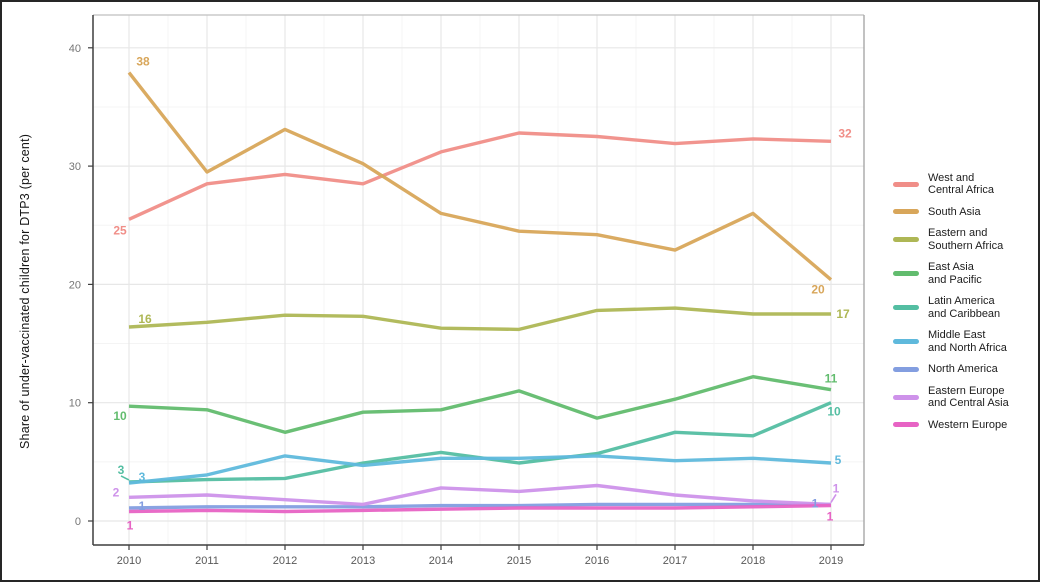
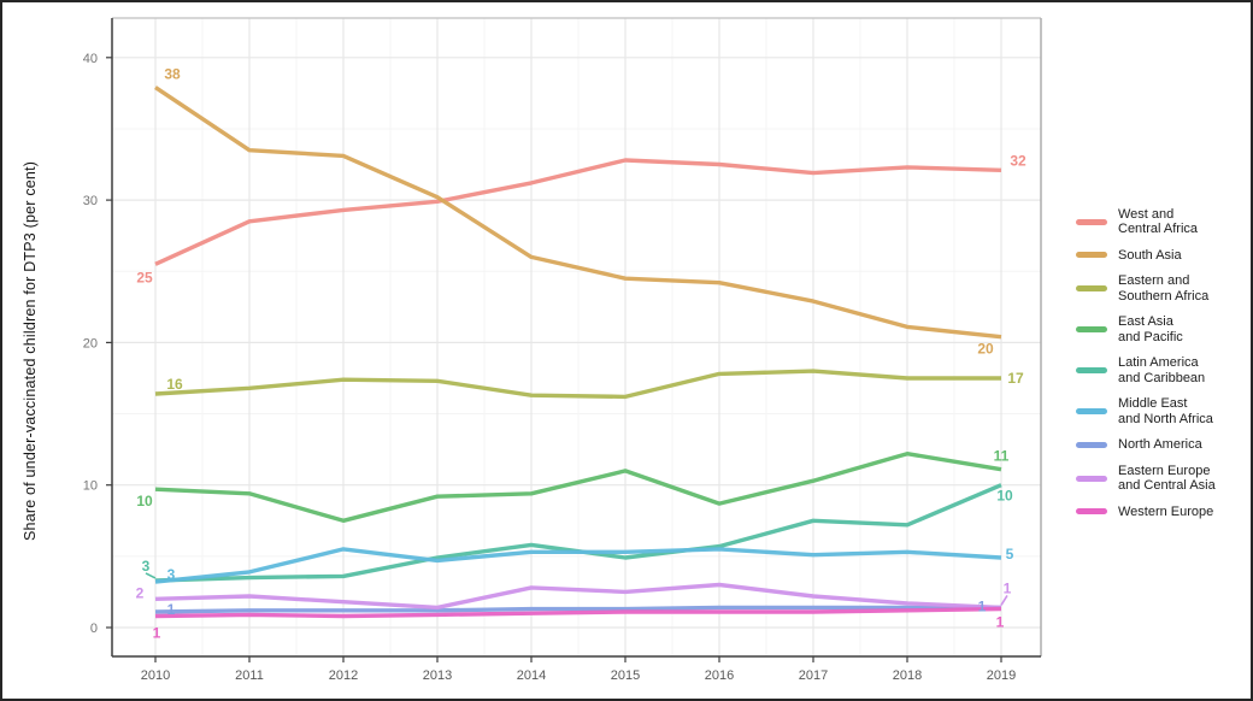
South Asia/2011: 29.5 -> 33.5
West and Central Africa/2013: 28.5 -> 29.9
South Asia/2018: 26.0 -> 21.1
